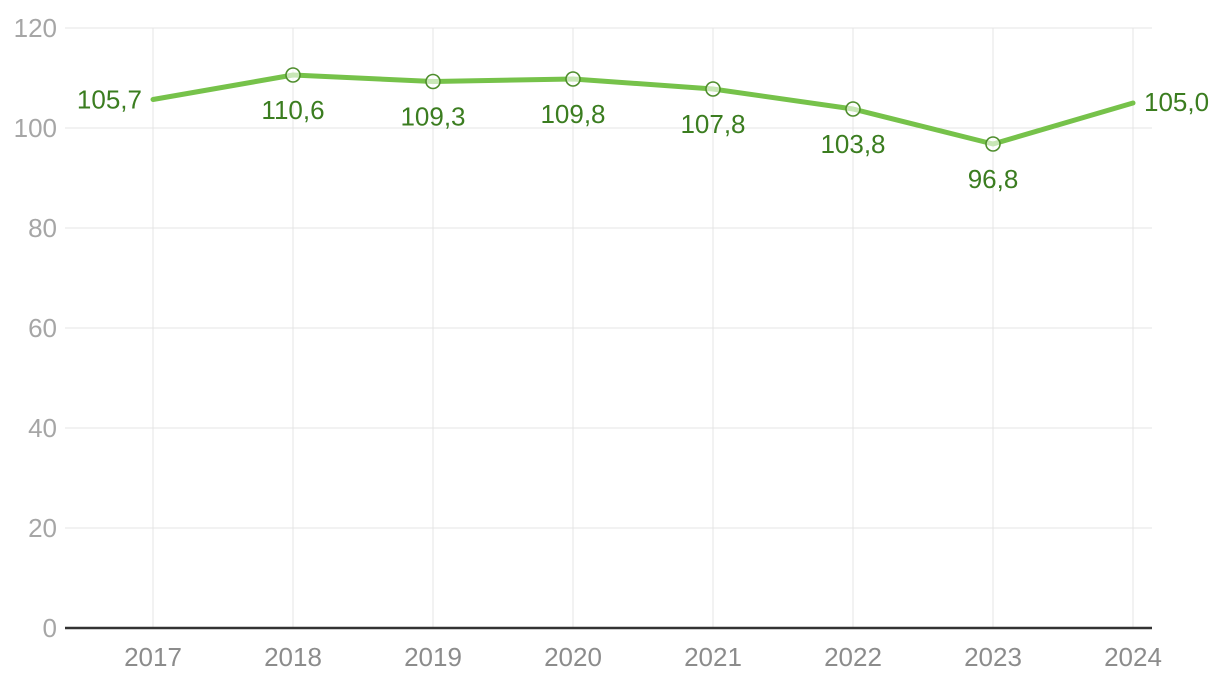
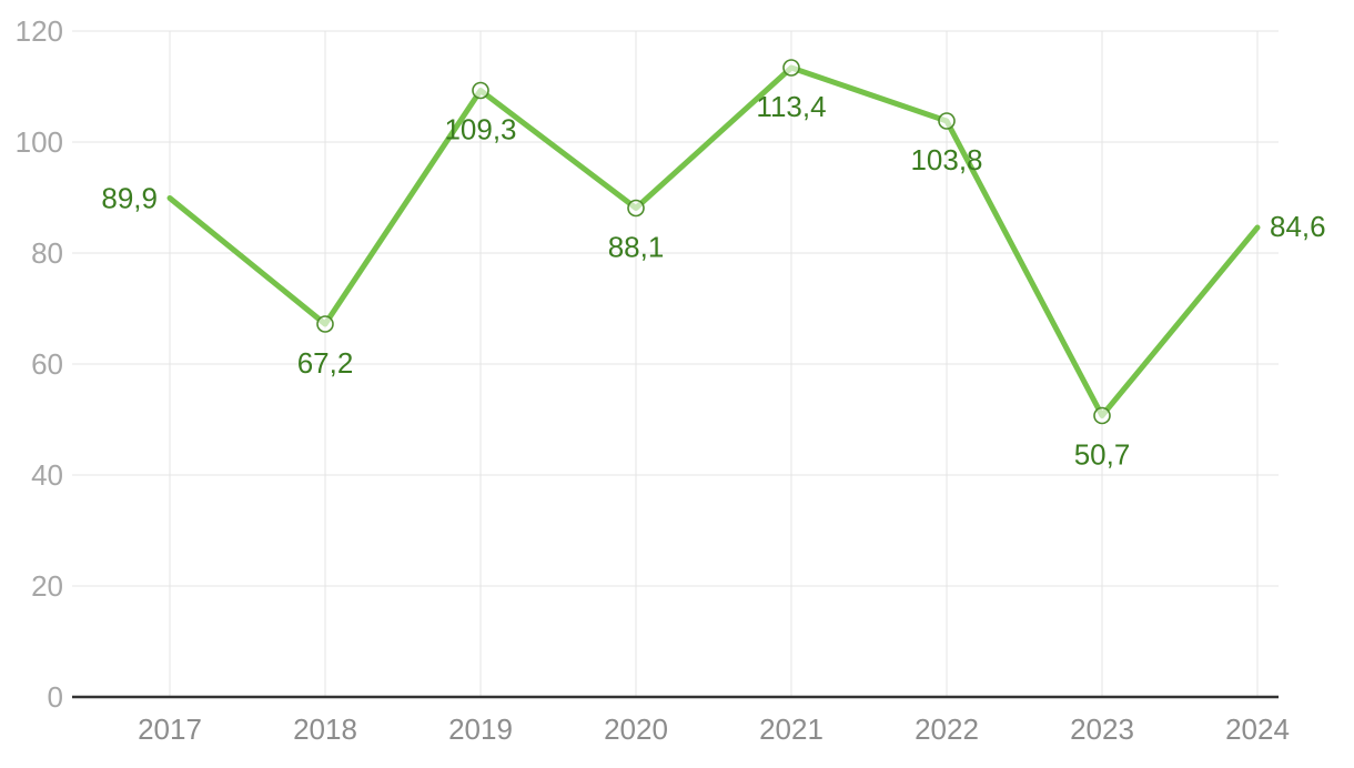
2017: 105,7 -> 89,9
2018: 110,6 -> 67,2
2020: 109,8 -> 88,1
2021: 107,8 -> 113,4
2023: 96,8 -> 50,7
2024: 105,0 -> 84,6
